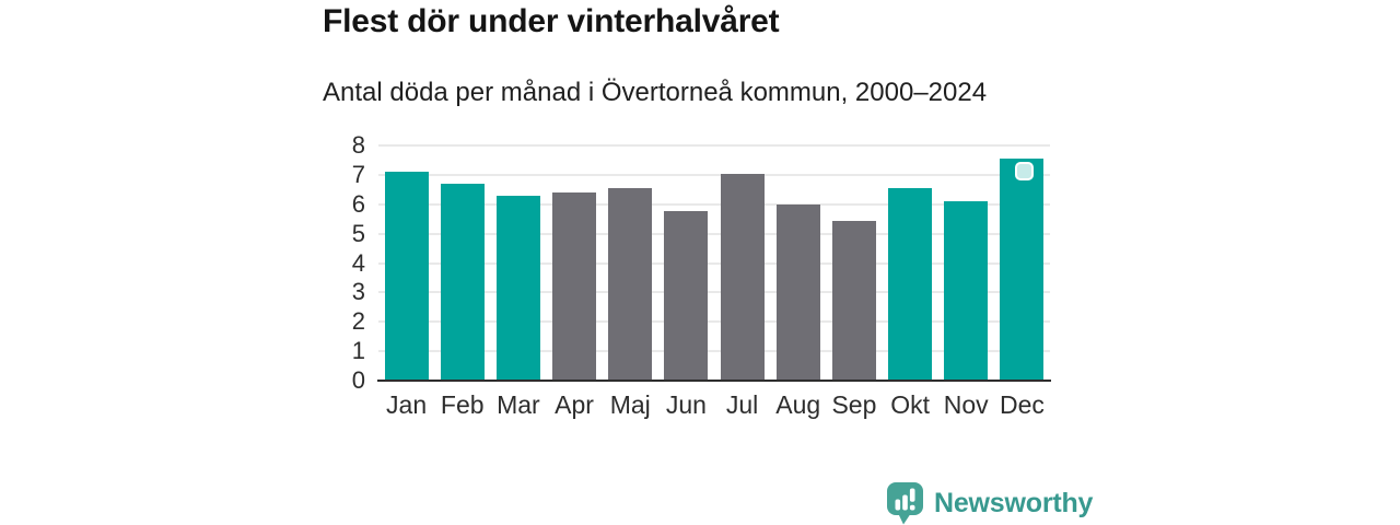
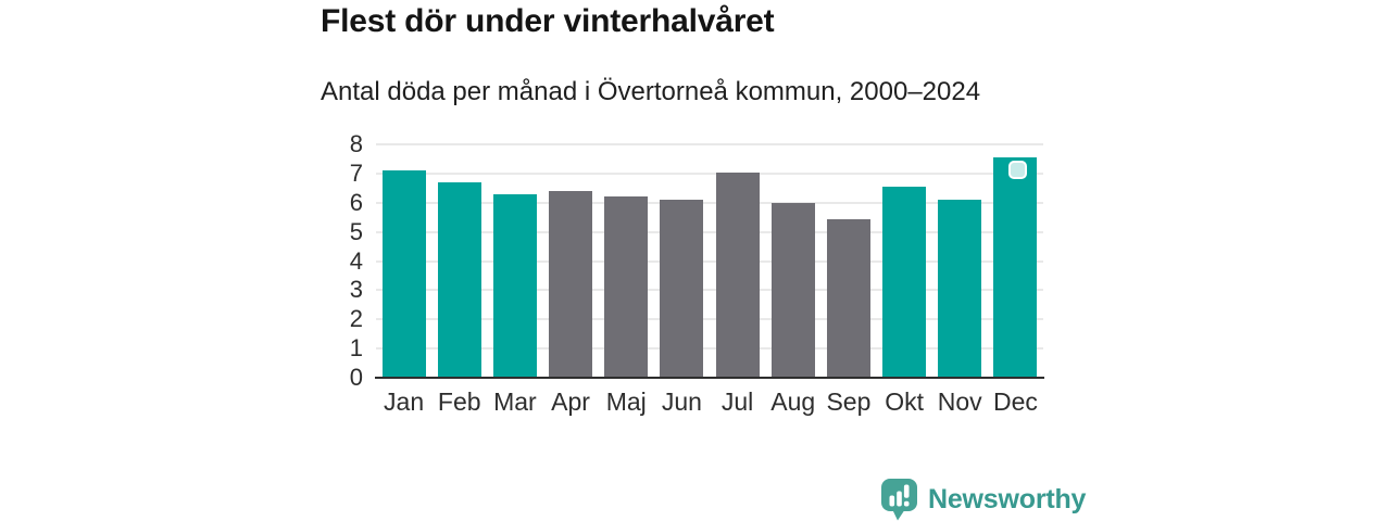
Maj: 6.5 -> 6.2
Jun: 5.8 -> 6.1
